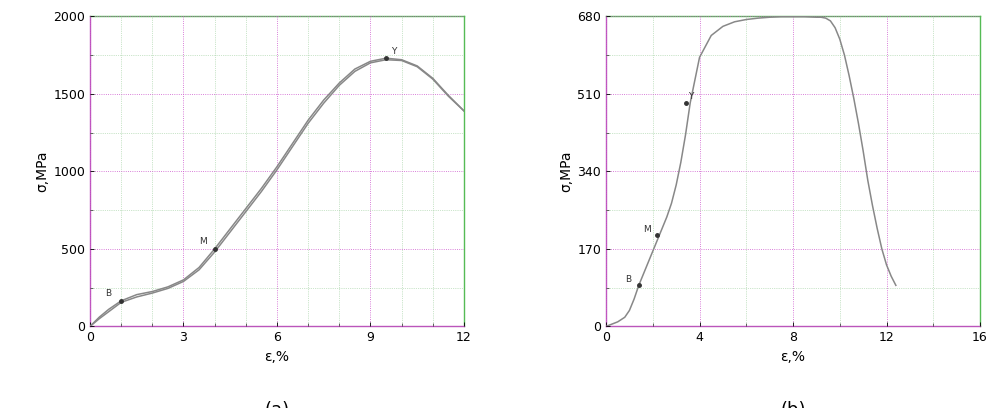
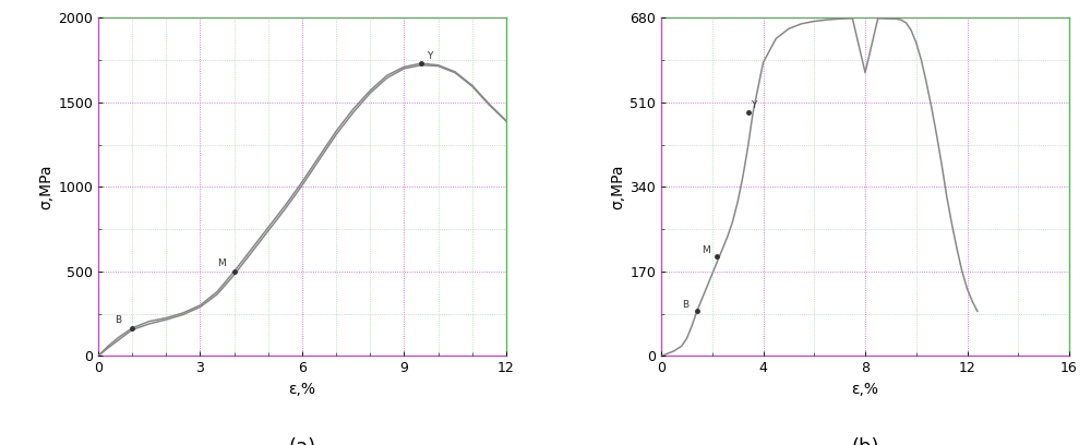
8: 679 -> 570
